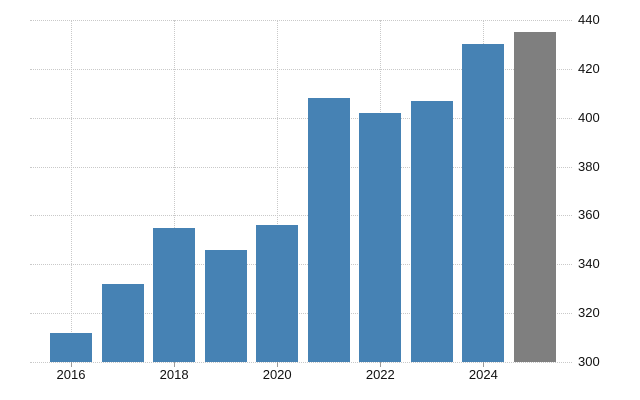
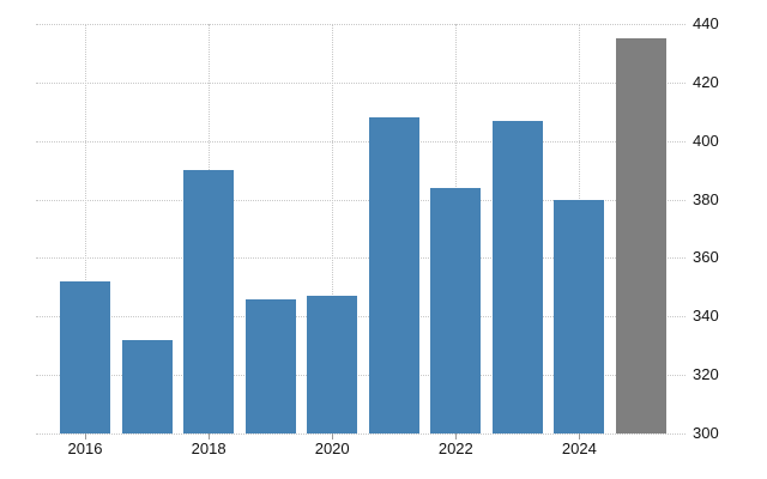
2016: 312 -> 352
2018: 355 -> 390
2020: 356 -> 347
2022: 402 -> 384
2024: 430 -> 380
